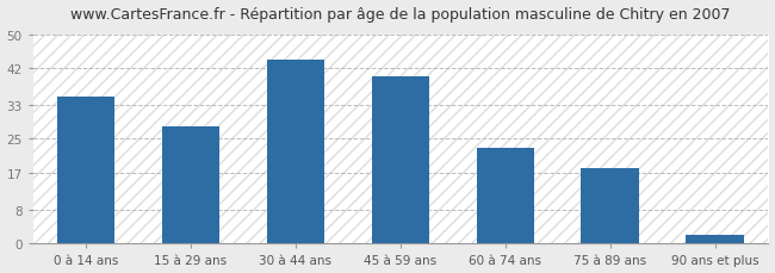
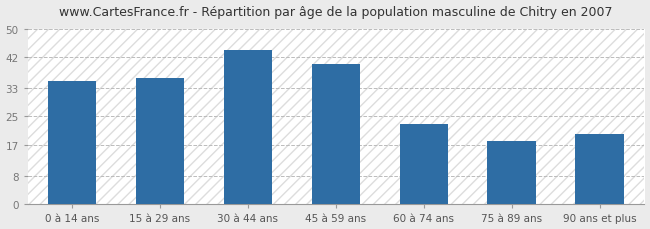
15 à 29 ans: 28 -> 36
90 ans et plus: 2 -> 20
